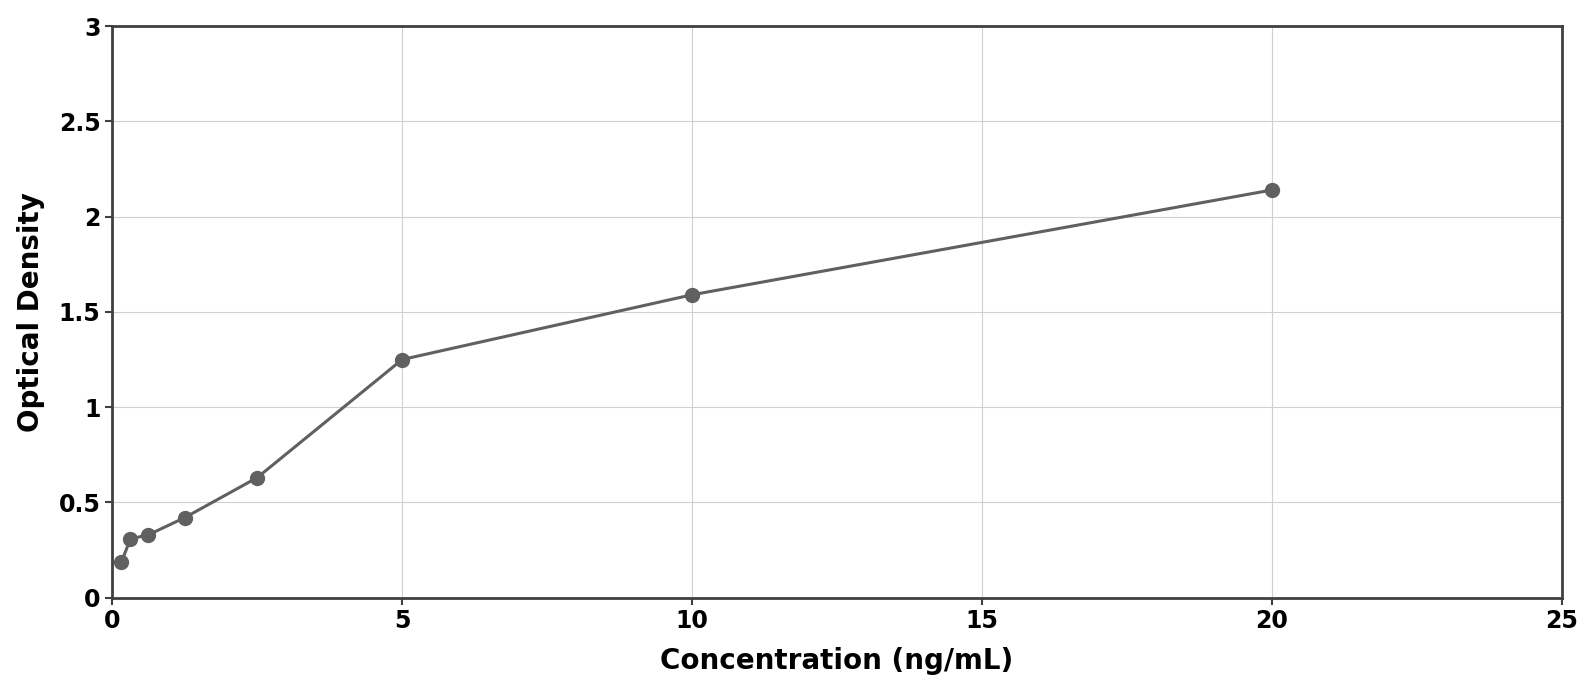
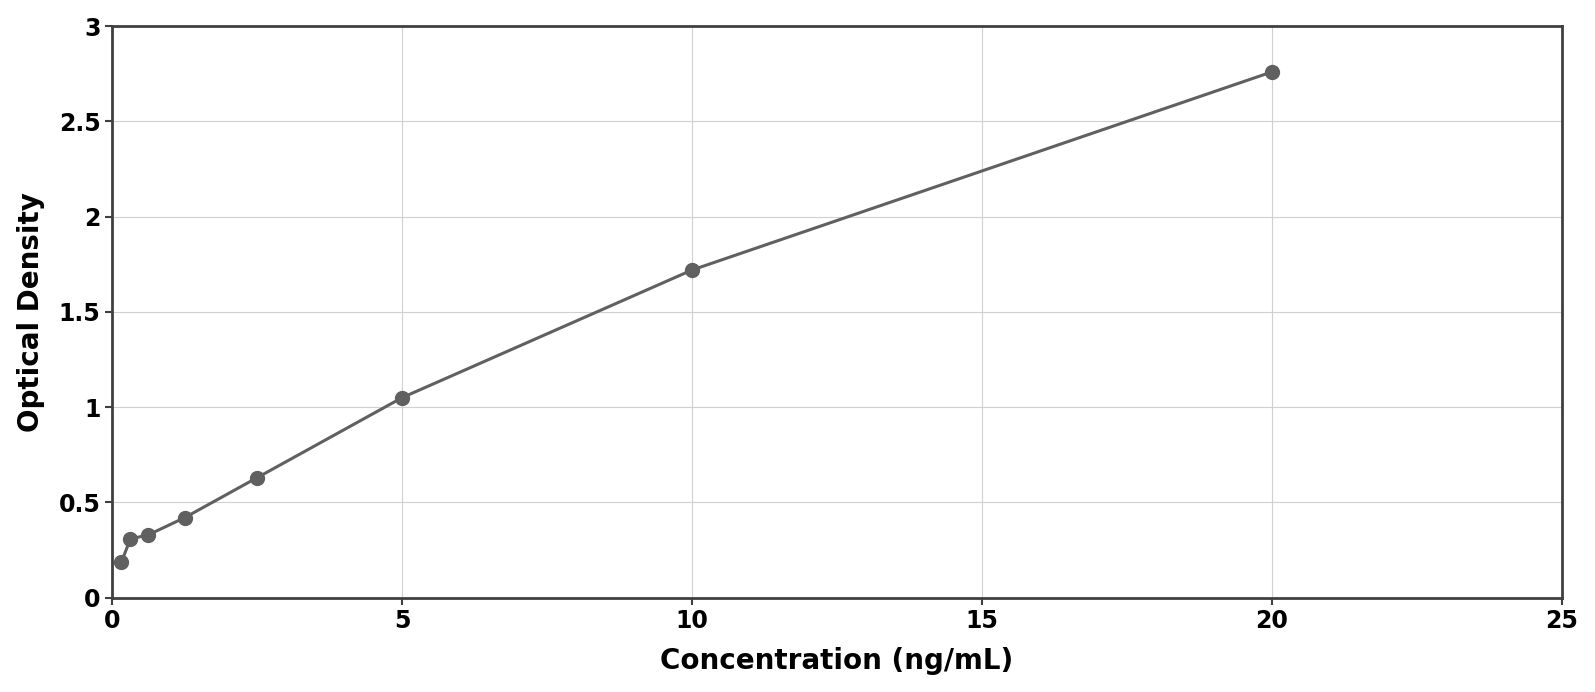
5: 1.25 -> 1.05
10: 1.59 -> 1.72
20: 2.14 -> 2.76
